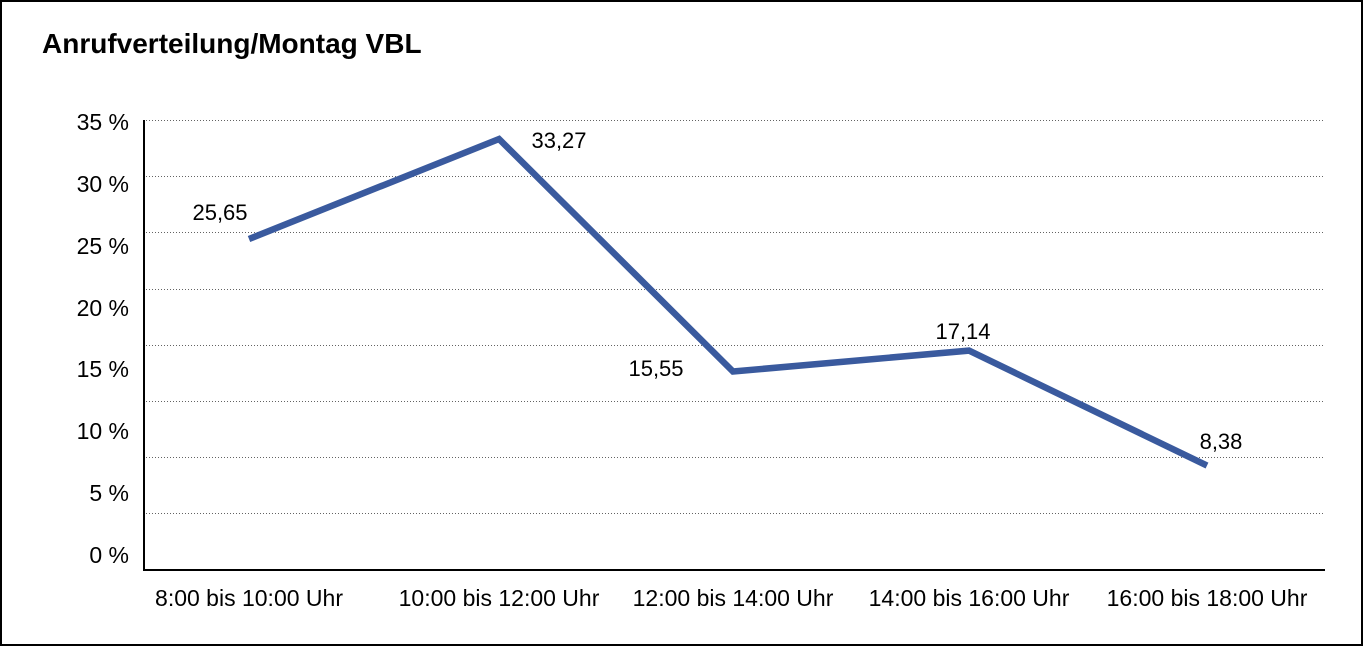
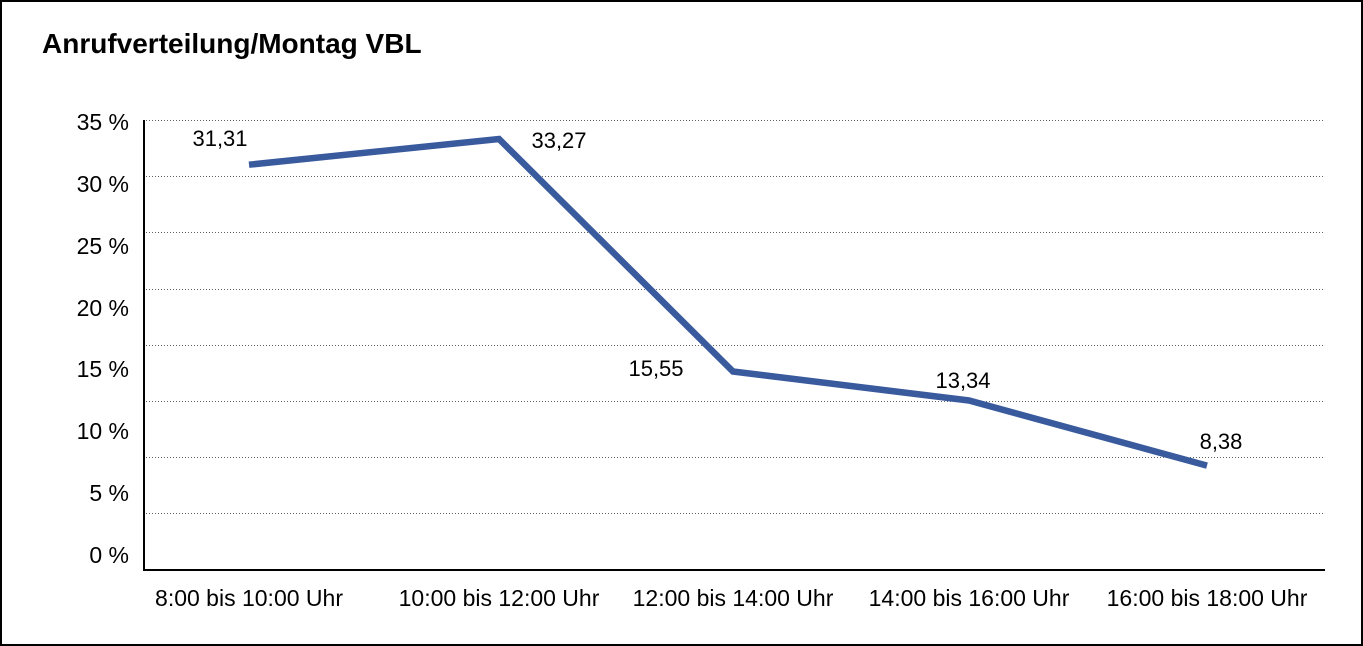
8:00 bis 10:00 Uhr: 25,65 -> 31,31
14:00 bis 16:00 Uhr: 17,14 -> 13,34
